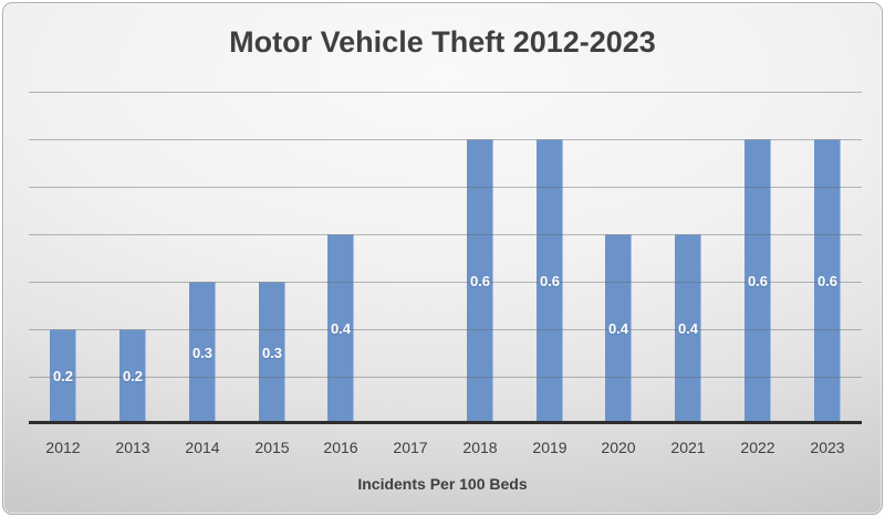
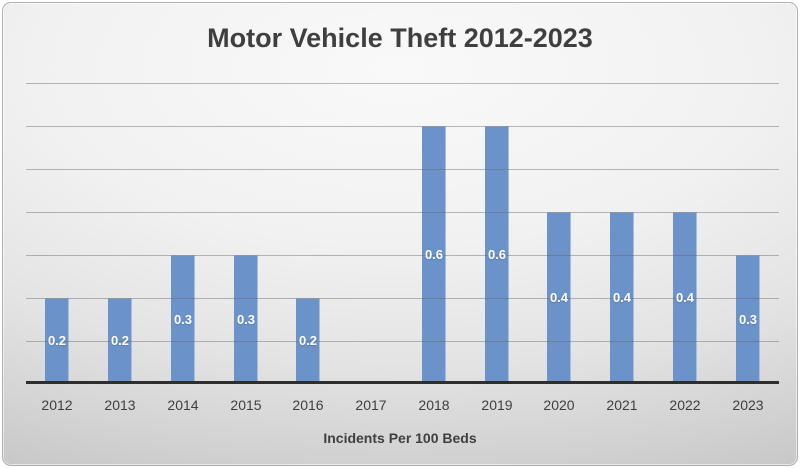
2016: 0.4 -> 0.2
2022: 0.6 -> 0.4
2023: 0.6 -> 0.3
